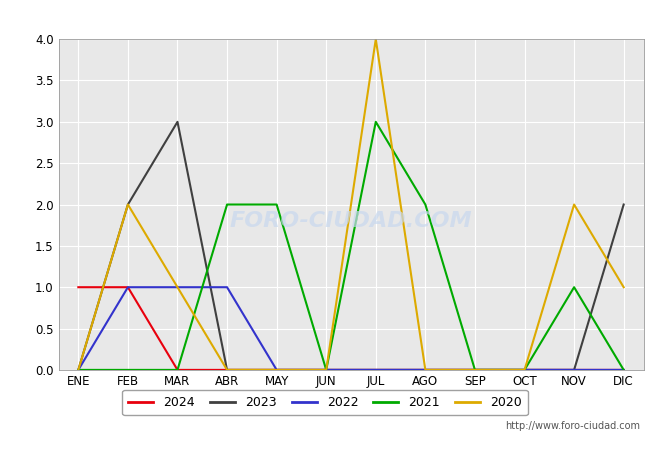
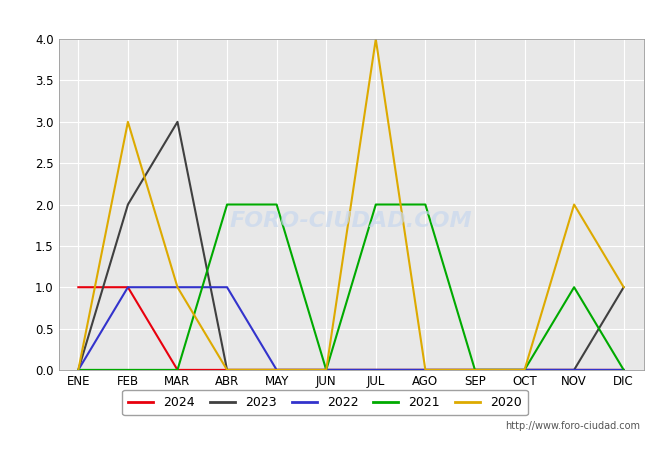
2020/FEB: 2 -> 3
2021/JUL: 3 -> 2
2023/DIC: 2 -> 1
